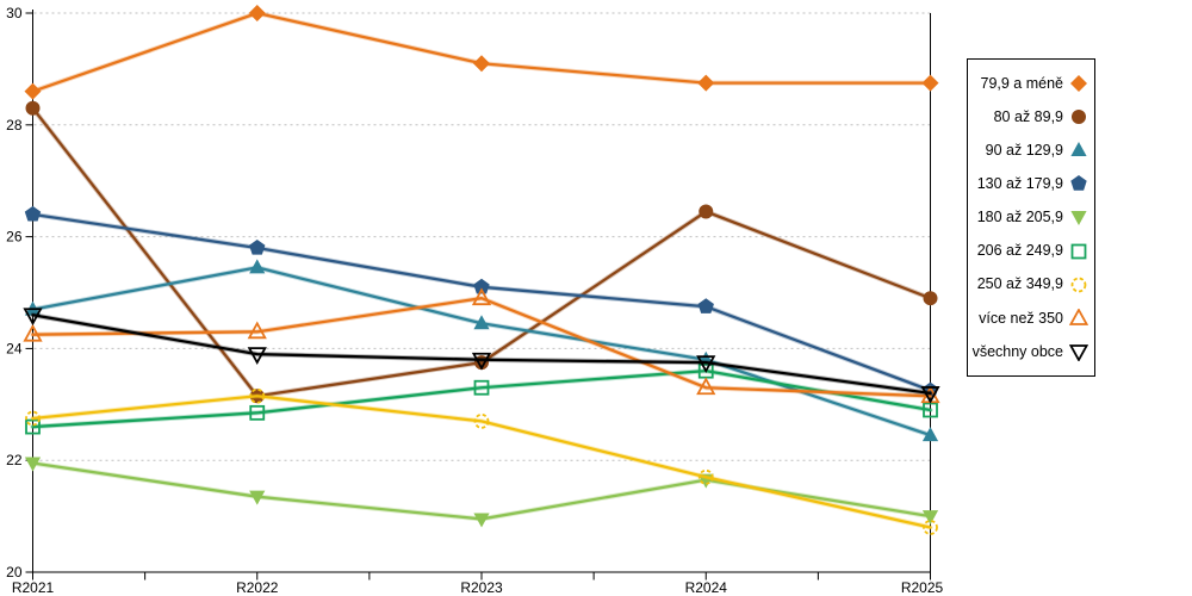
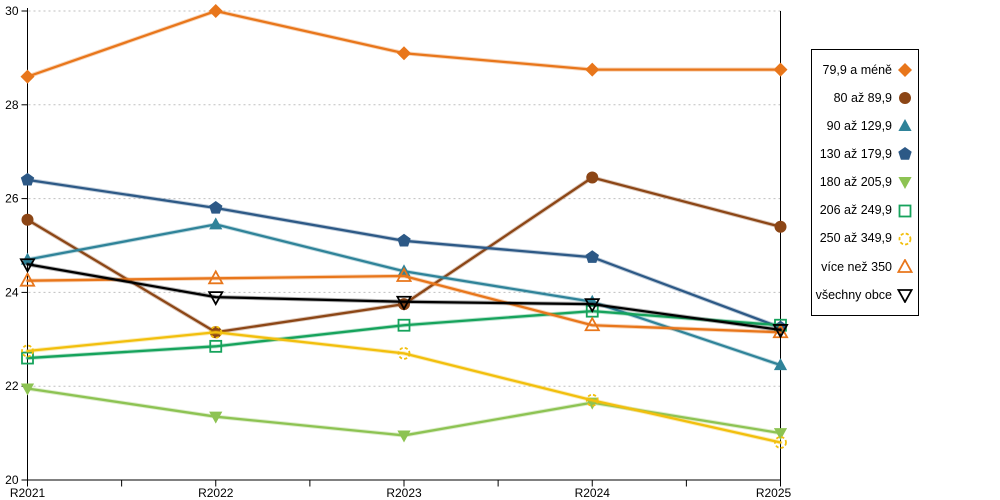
80 až 89,9/R2021: 28.3 -> 25.6
více než 350/R2023: 24.9 -> 24.4
80 až 89,9/R2025: 24.9 -> 25.4
206 až 249,9/R2025: 22.9 -> 23.3
